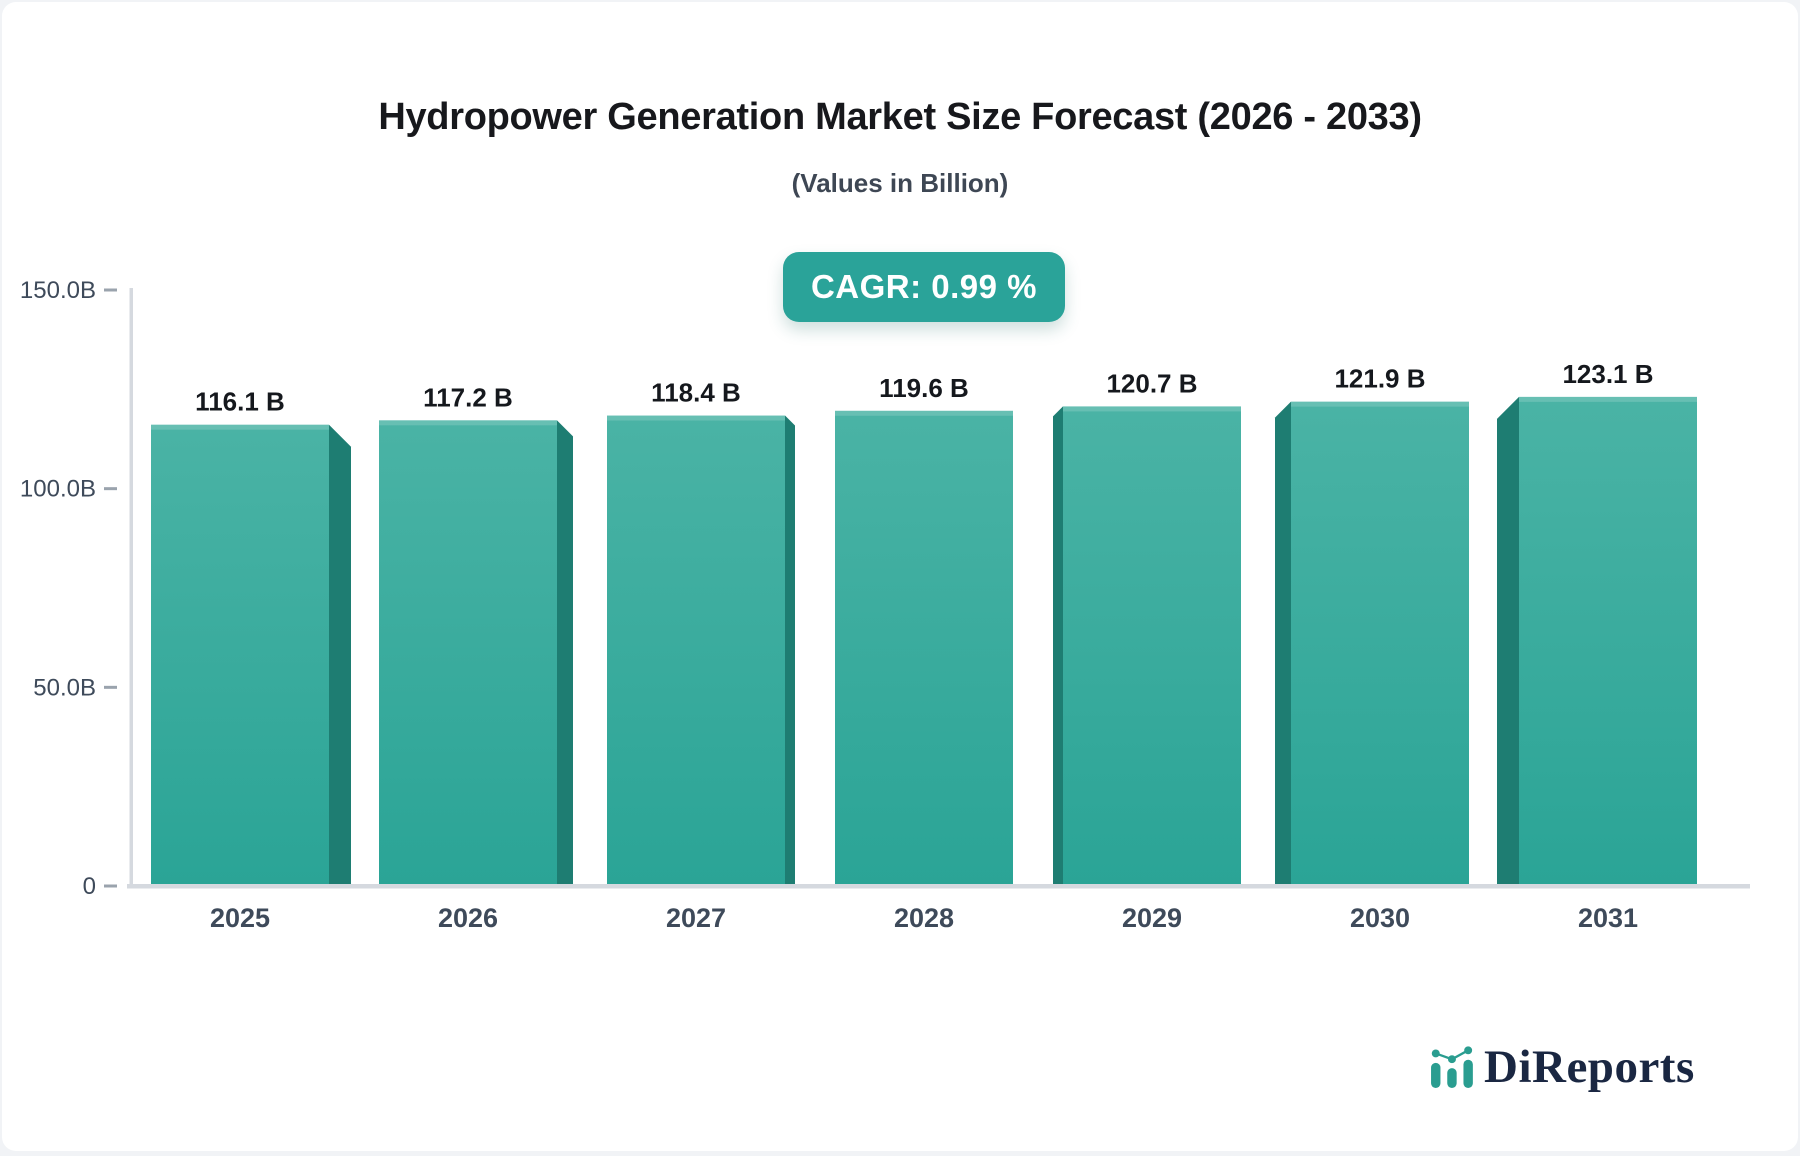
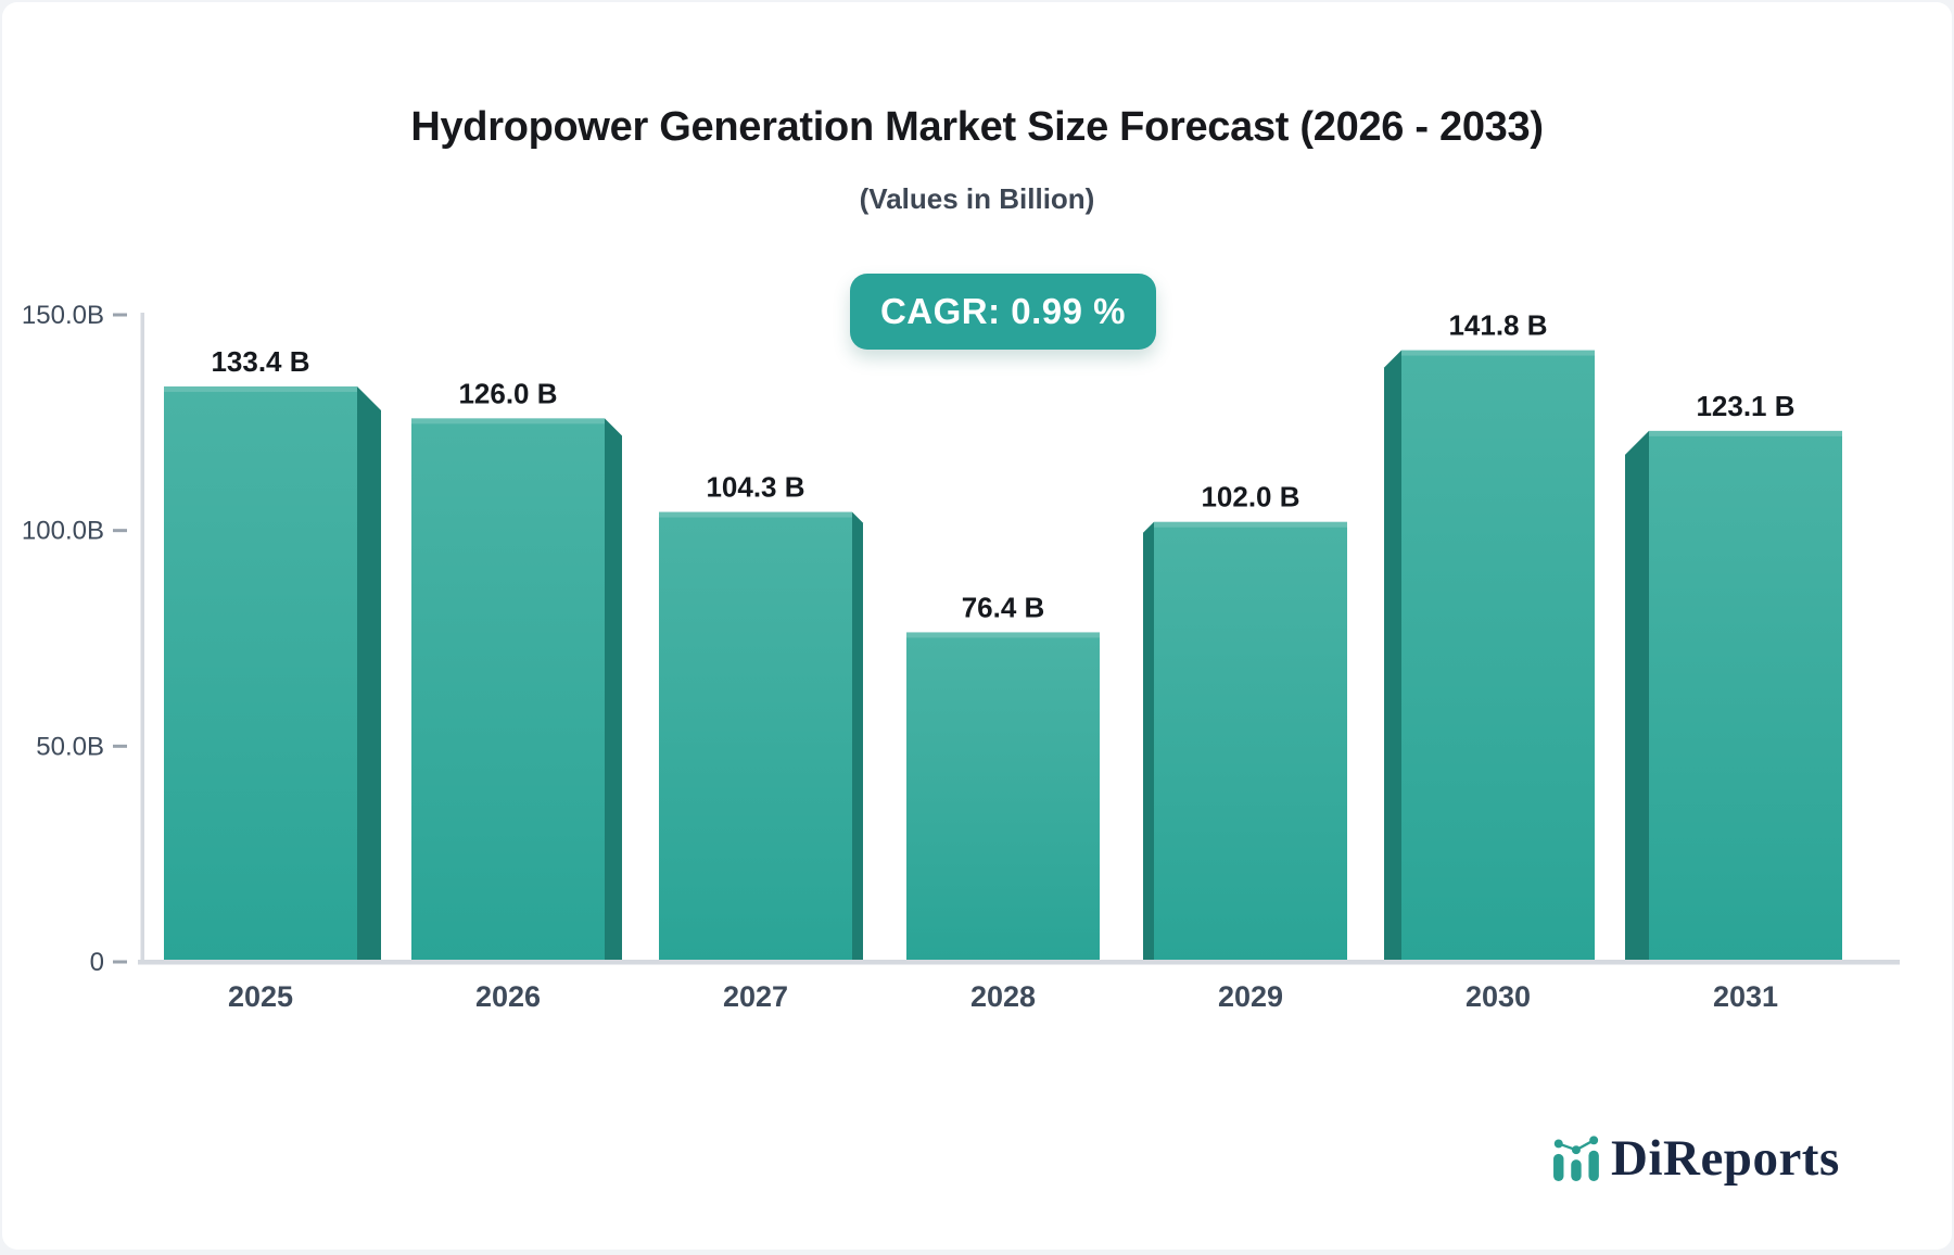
2025: 116.1 -> 133.4
2026: 117.2 -> 126.0
2027: 118.4 -> 104.3
2028: 119.6 -> 76.4
2029: 120.7 -> 102.0
2030: 121.9 -> 141.8
